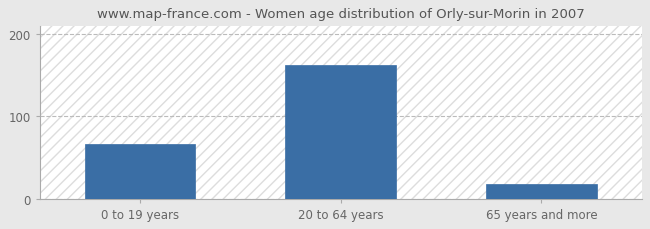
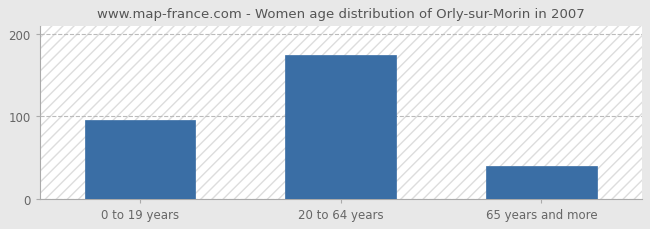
0 to 19 years: 66 -> 95
20 to 64 years: 162 -> 174
65 years and more: 18 -> 40
